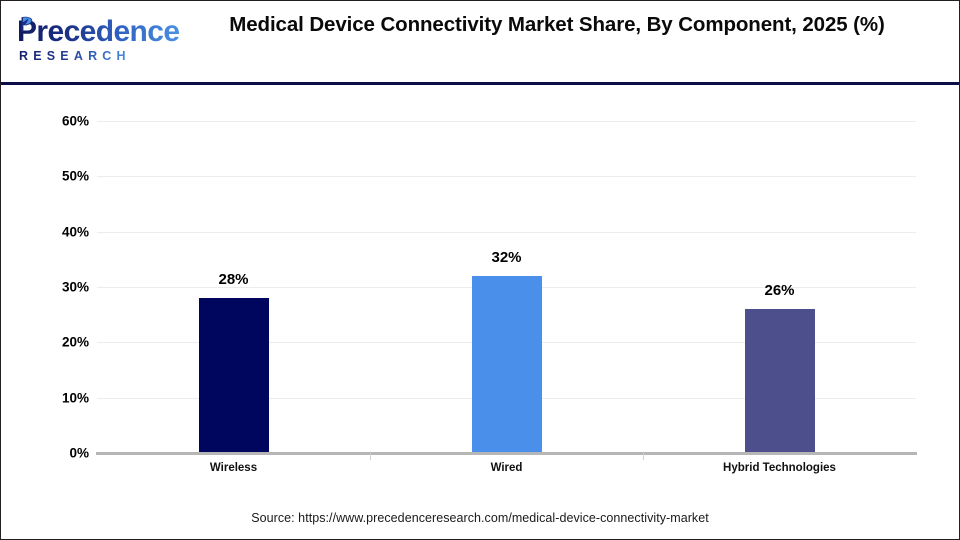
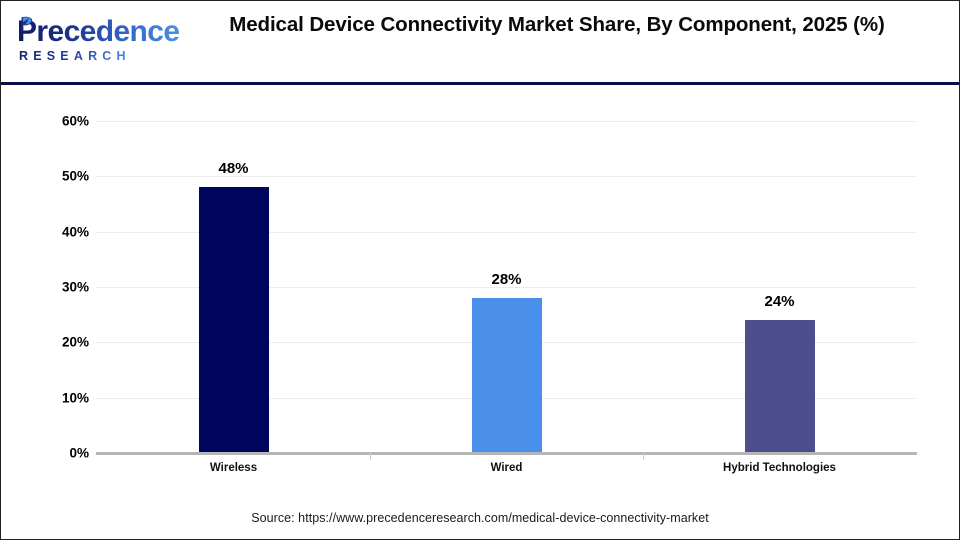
Wireless: 28% -> 48%
Wired: 32% -> 28%
Hybrid Technologies: 26% -> 24%
